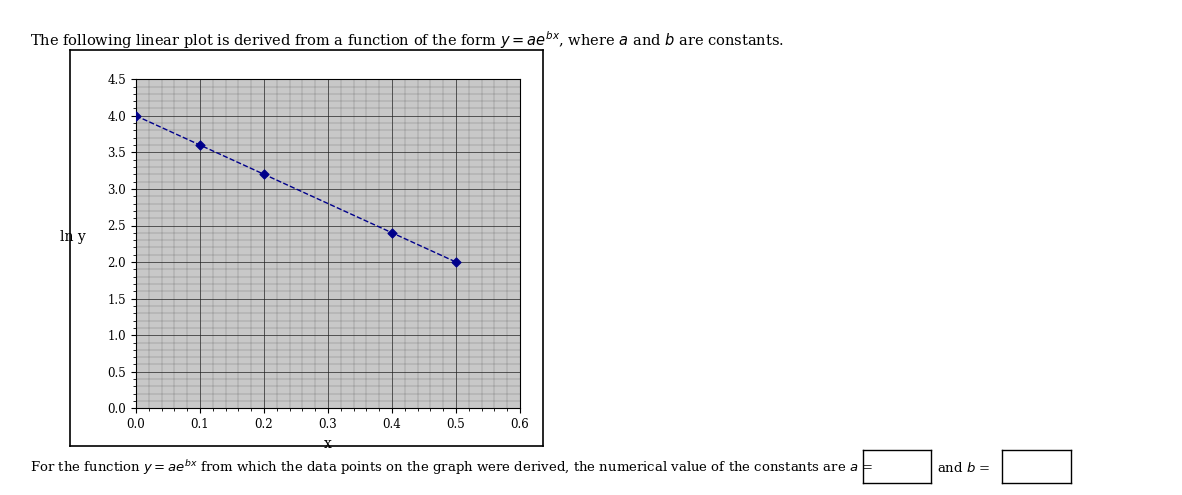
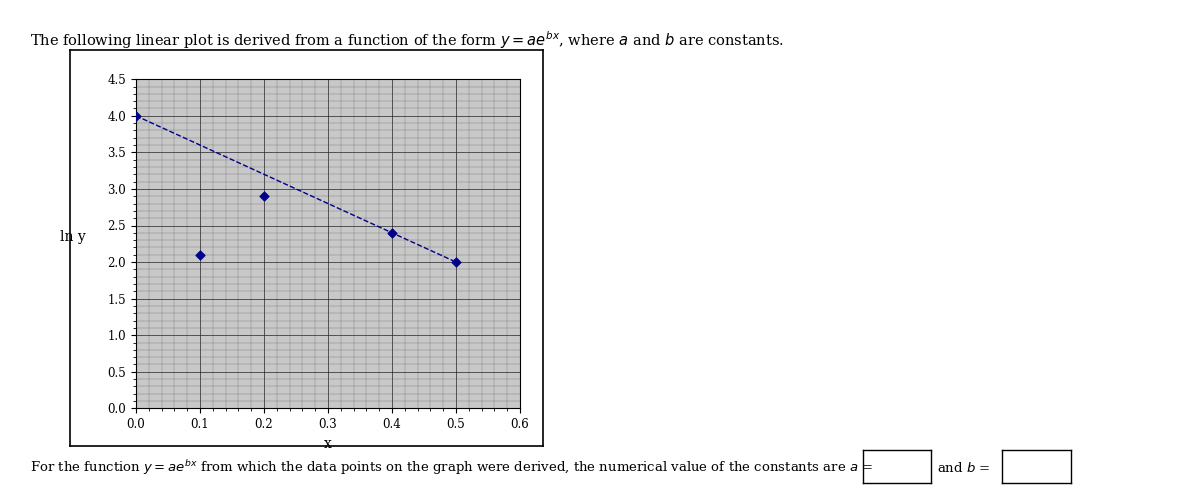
0.1: 3.6 -> 2.1
0.2: 3.2 -> 2.9
